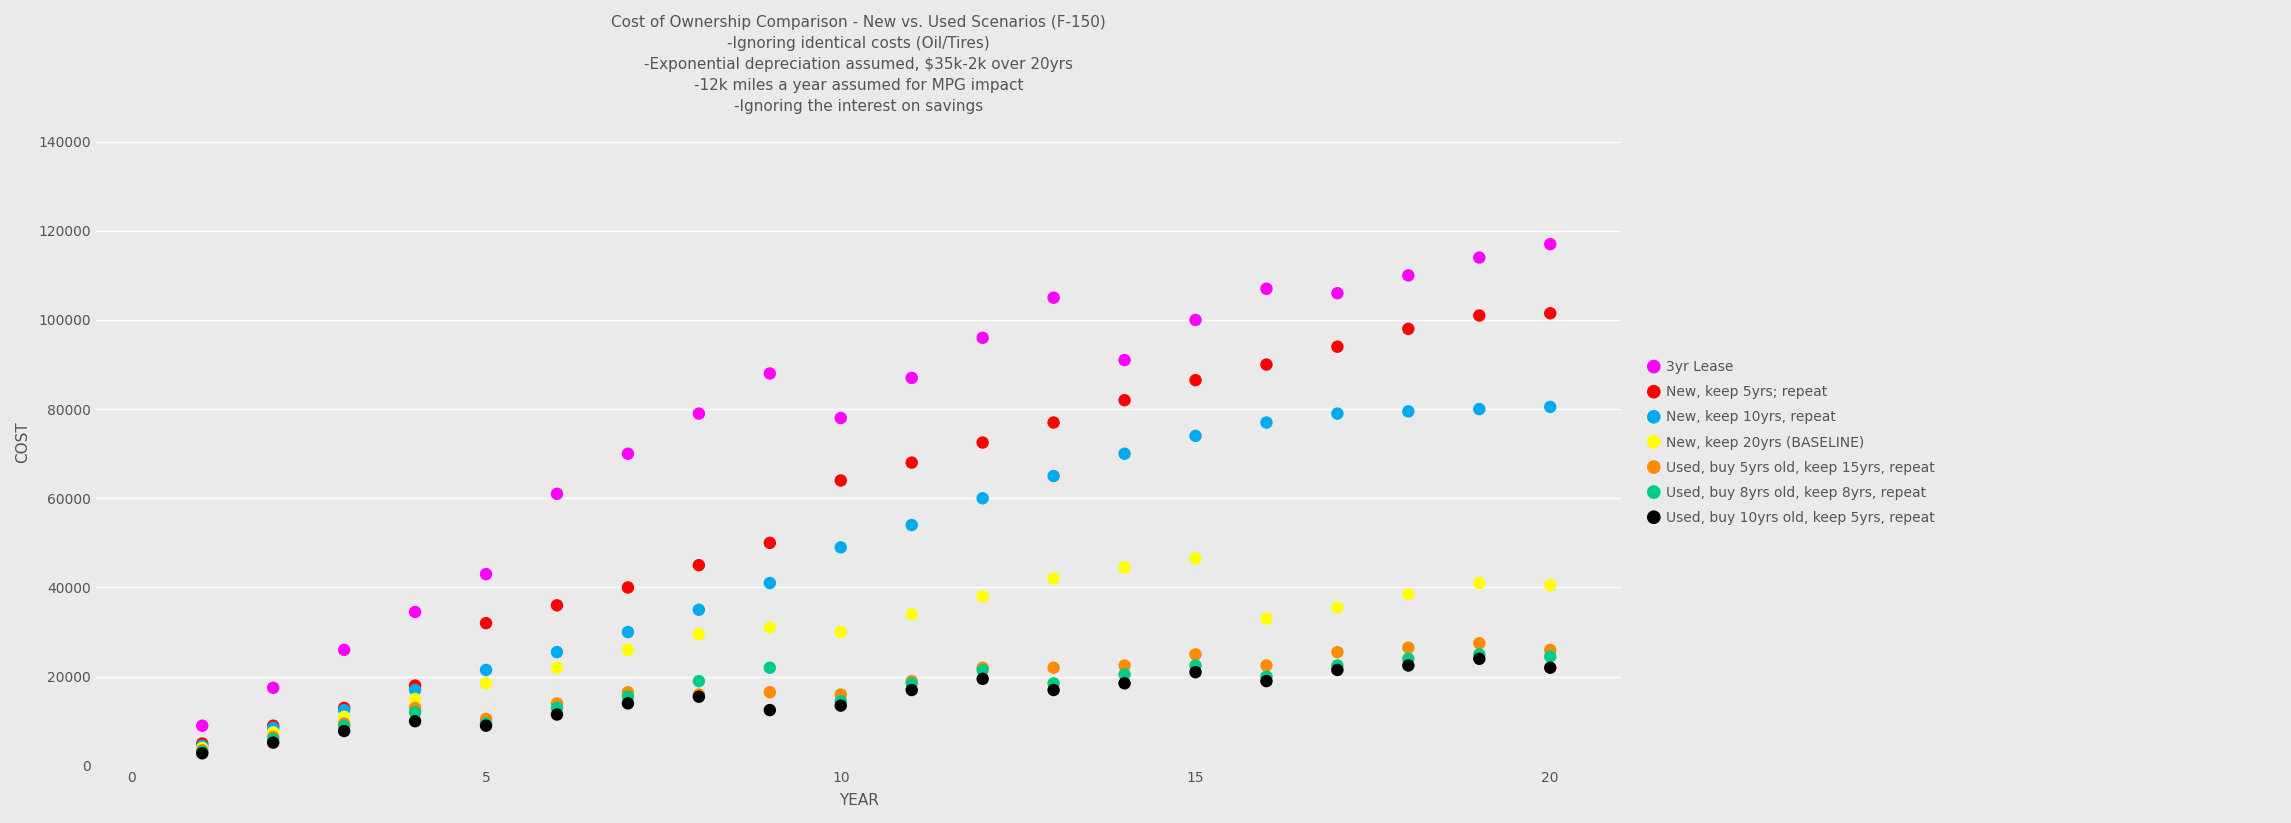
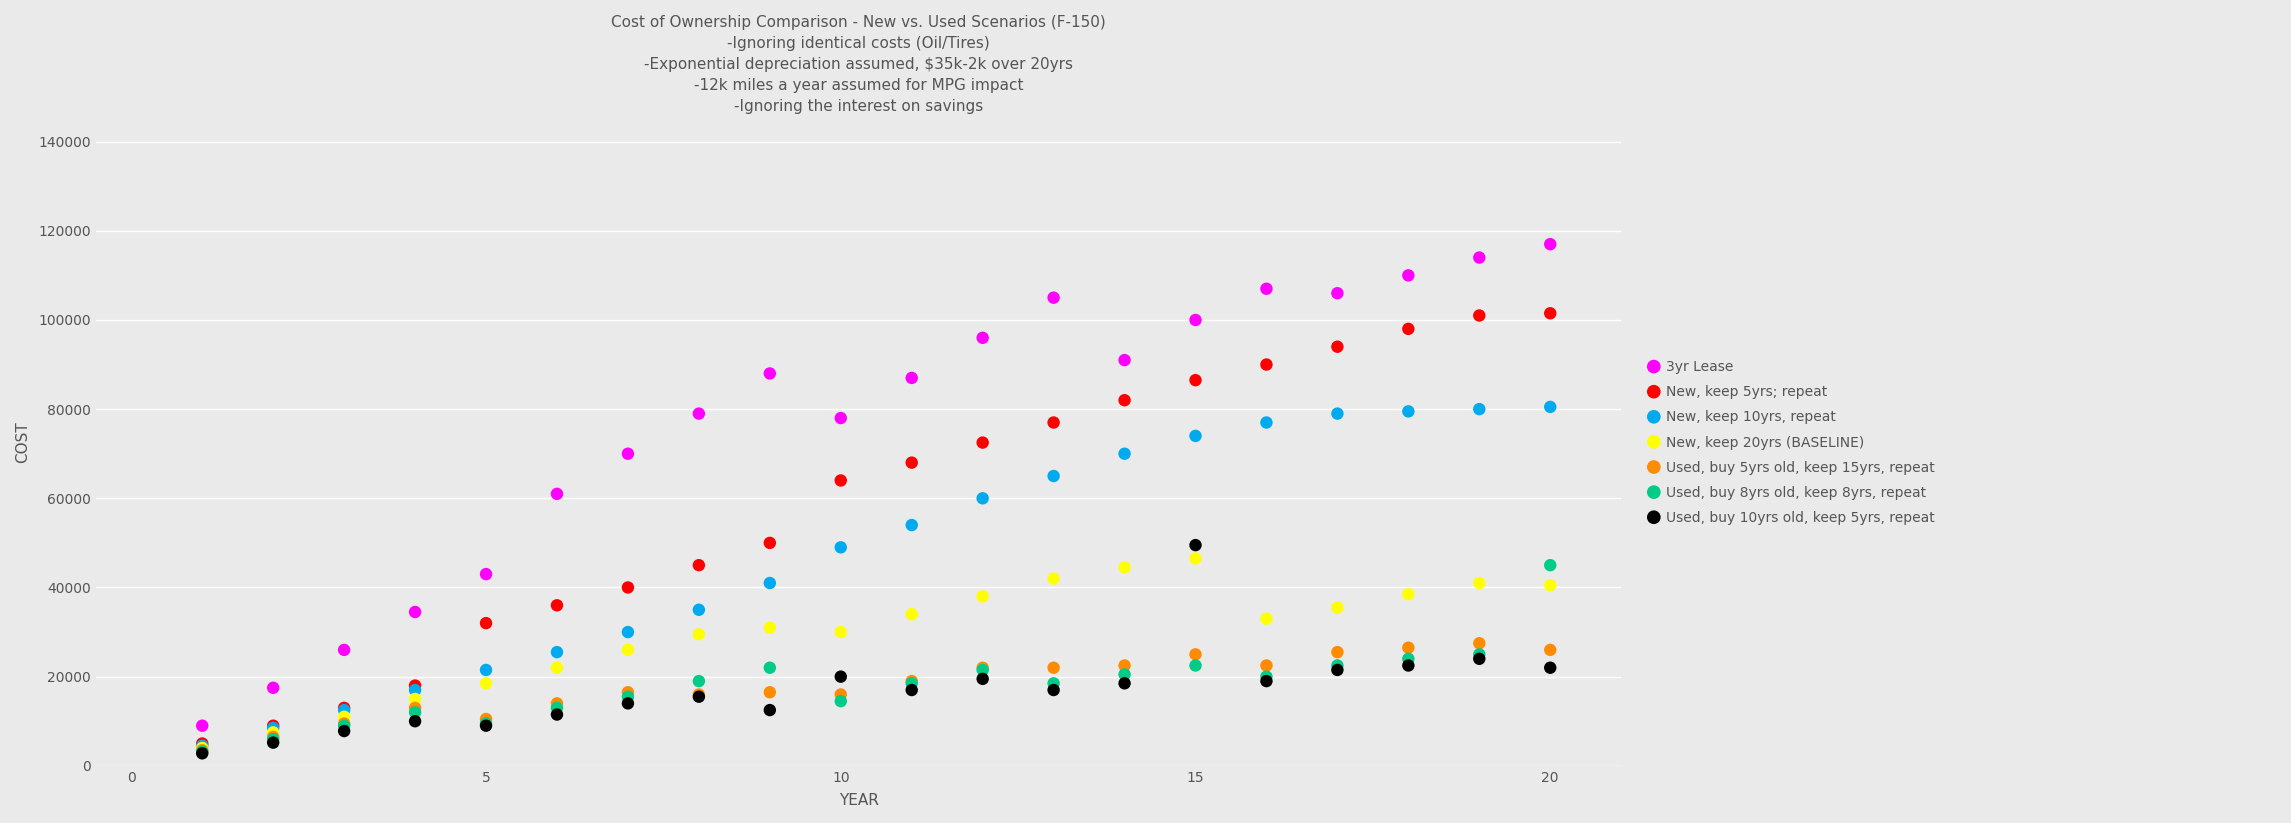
Used, buy 10yrs old, keep 5yrs, repeat/10: 13500 -> 20000
Used, buy 10yrs old, keep 5yrs, repeat/15: 21000 -> 49500
Used, buy 8yrs old, keep 8yrs, repeat/20: 24500 -> 45000
